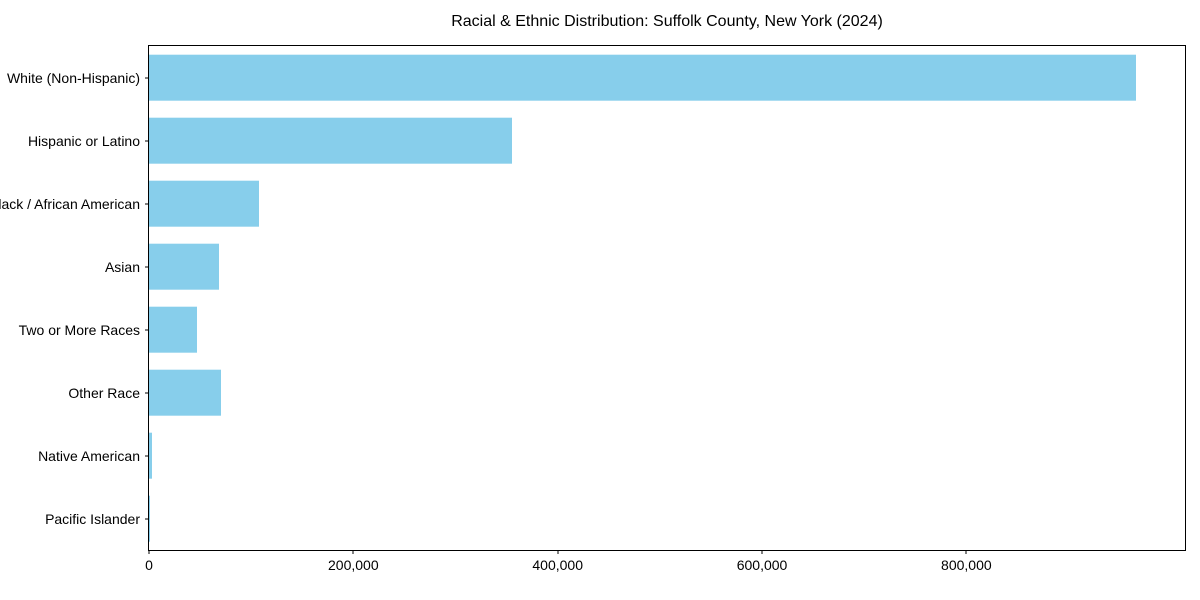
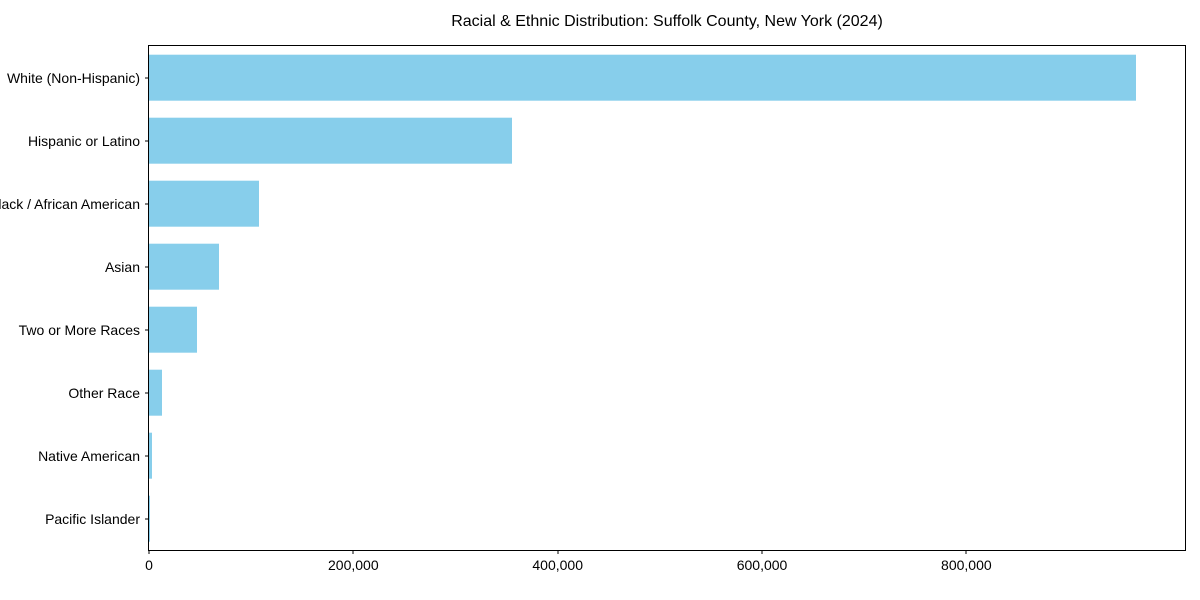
Other Race: 70000 -> 10000
